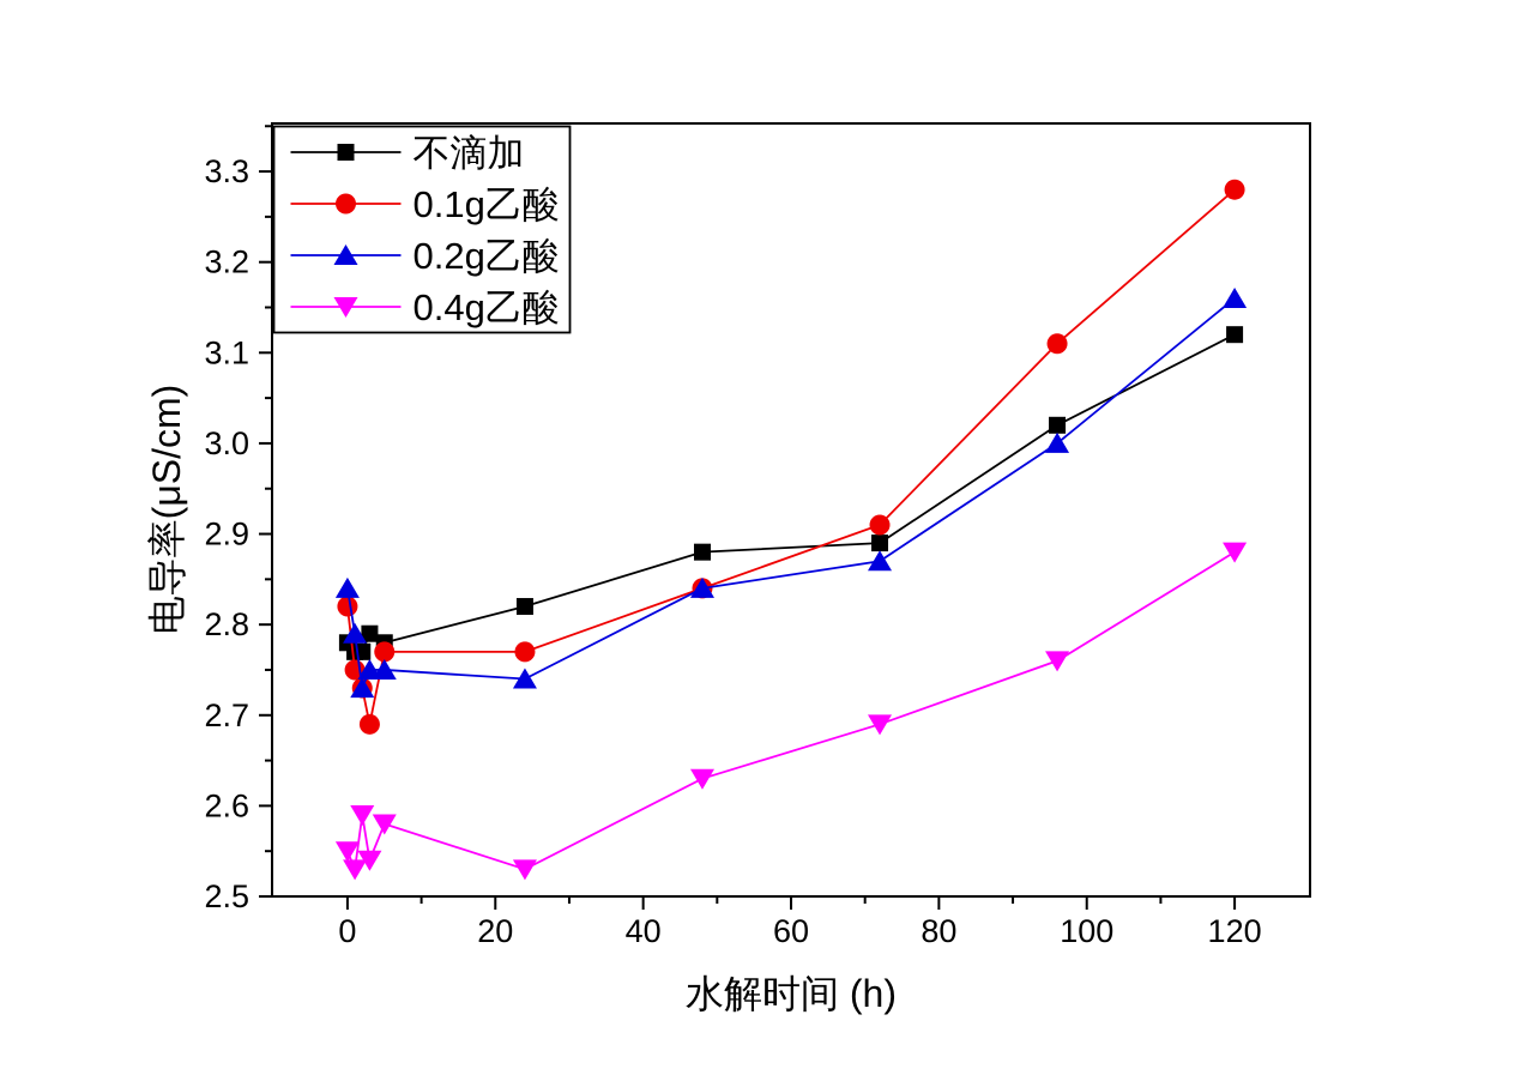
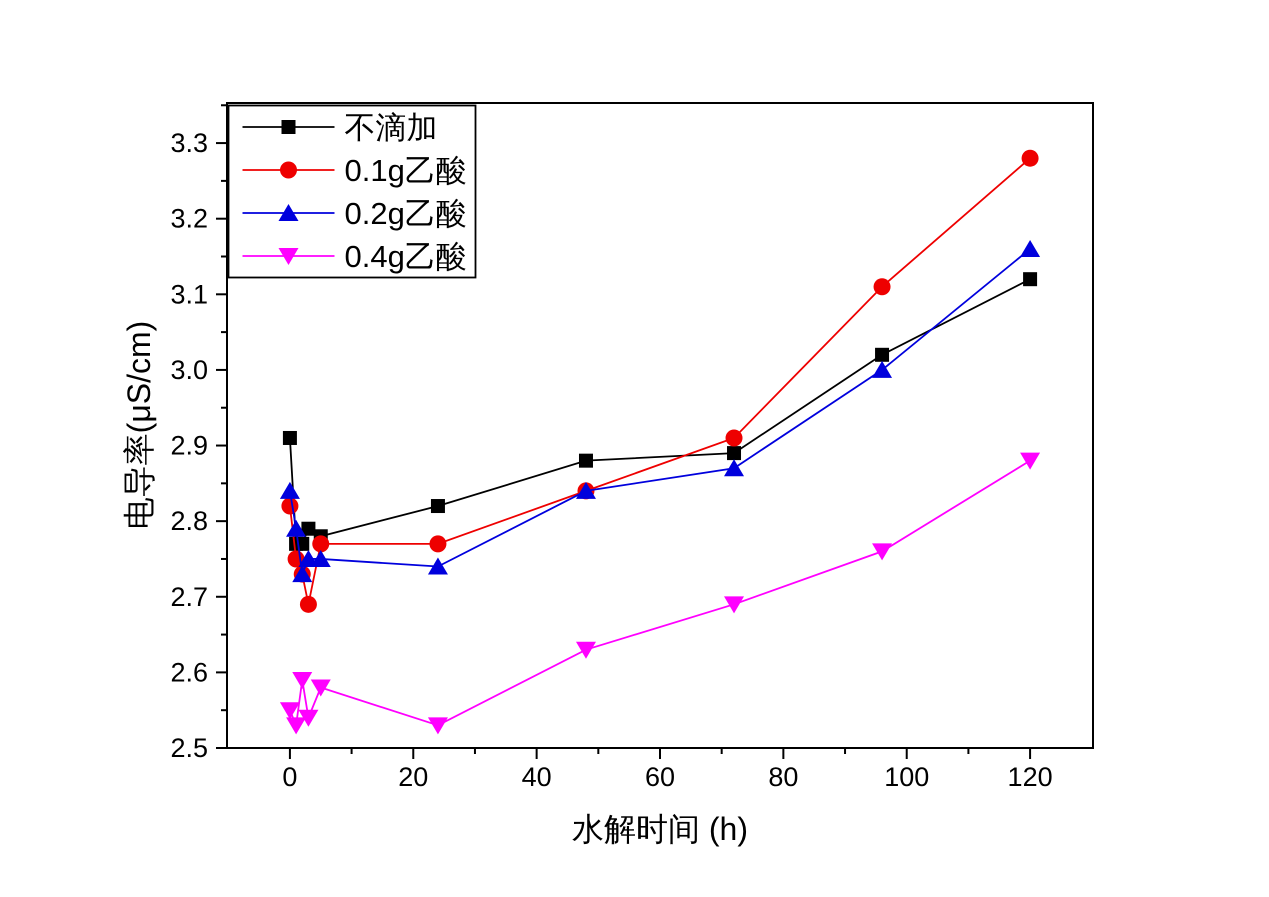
不滴加/0: 2.78 -> 2.91
